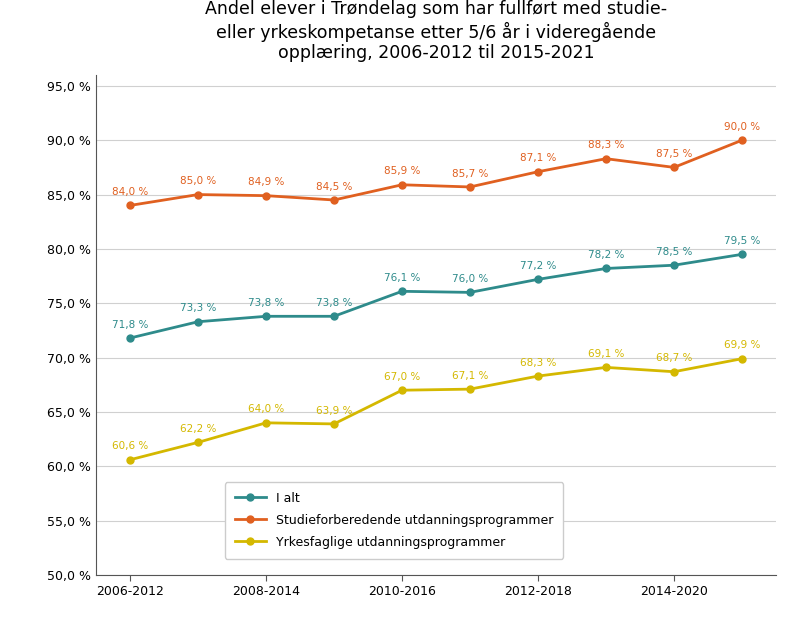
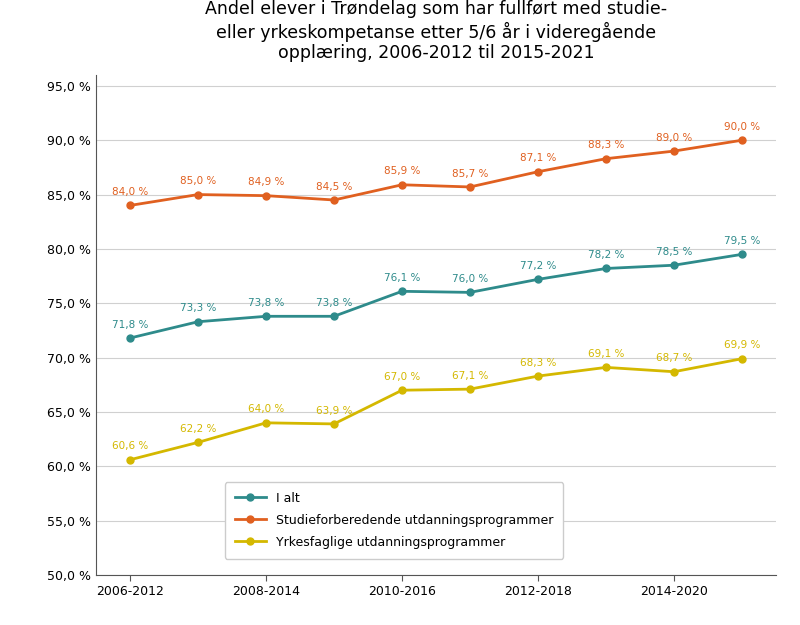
Studieforberedende utdanningsprogrammer/2014-2020: 87,5 -> 89,0
